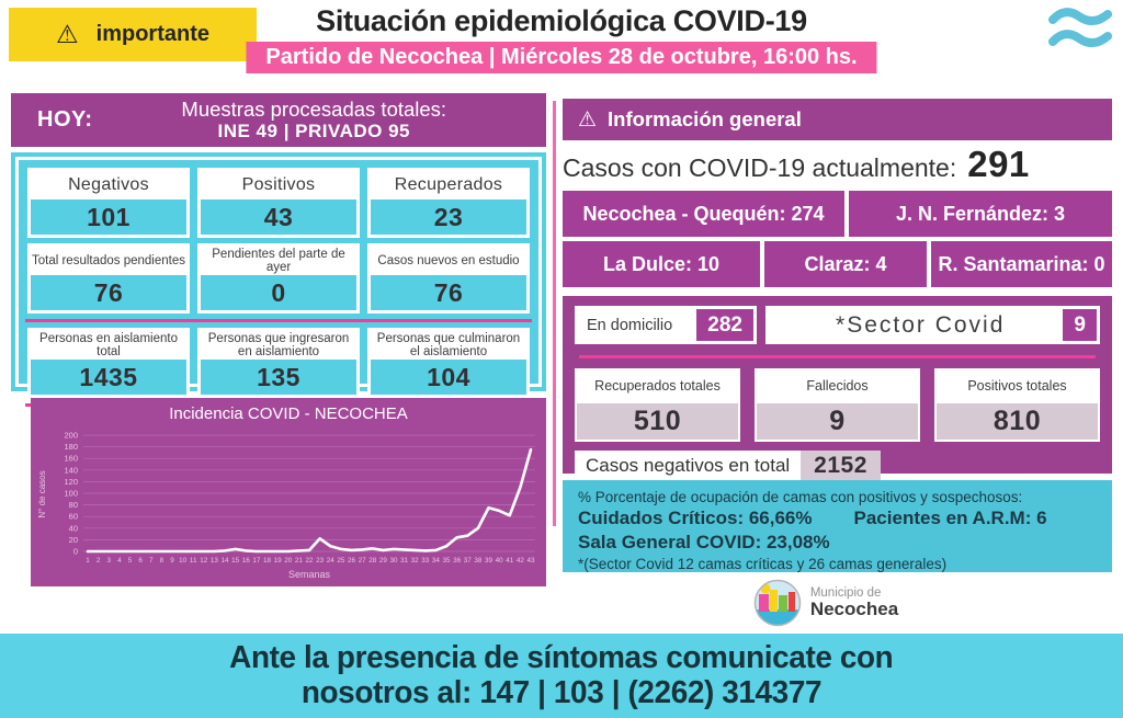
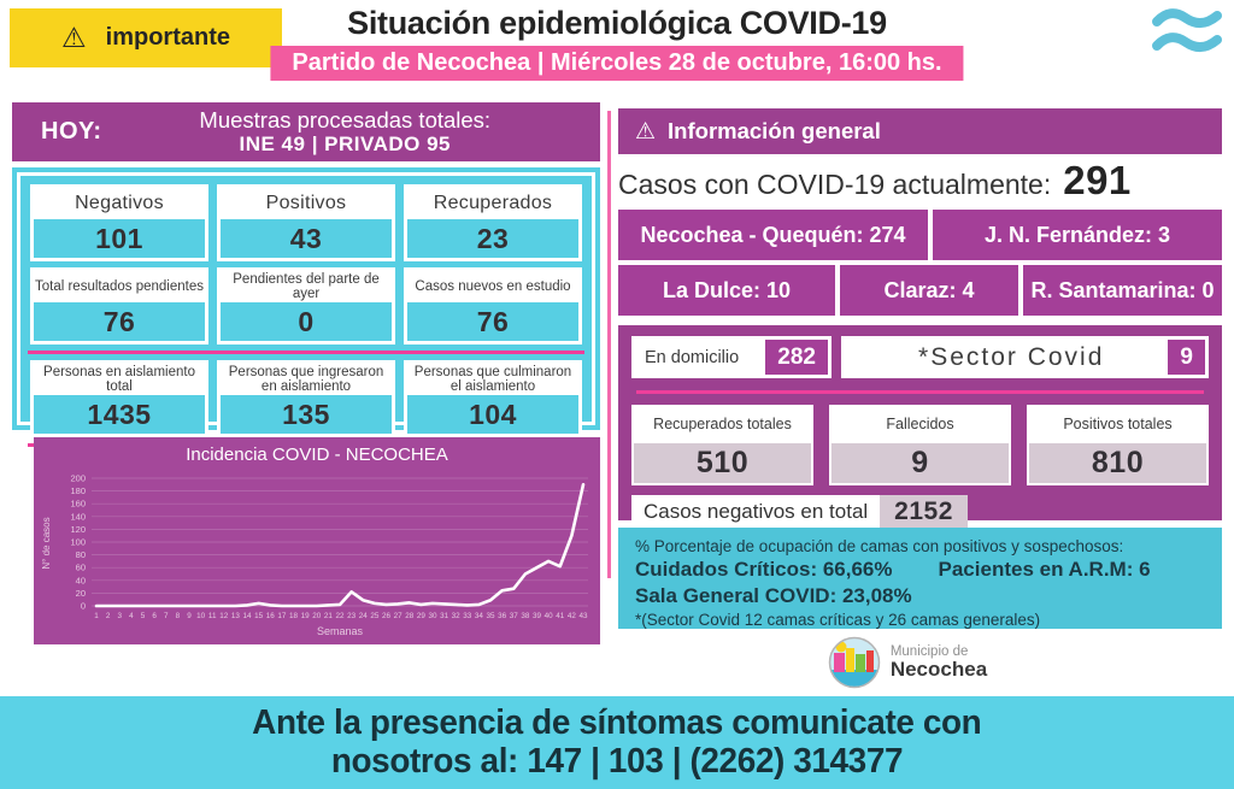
38: 40 -> 50
39: 80 -> 60
43: 180 -> 190
